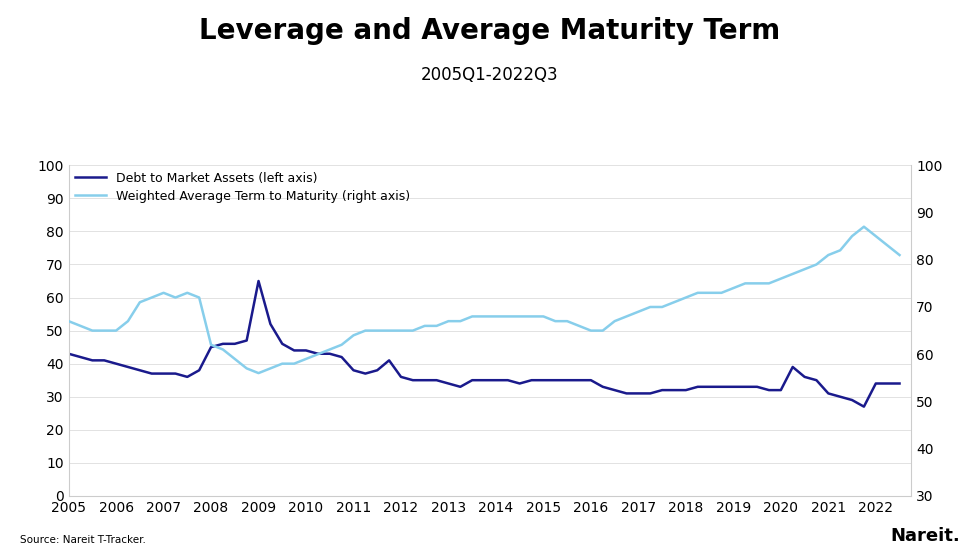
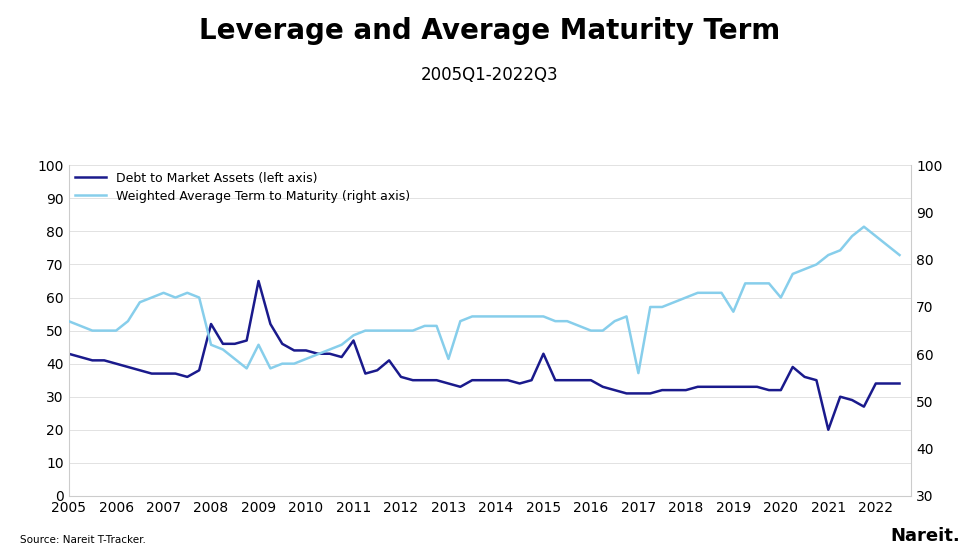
Debt to Market Assets (left axis)/2008: 45 -> 52
Weighted Average Term to Maturity (right axis)/2009: 56 -> 62
Debt to Market Assets (left axis)/2011: 38 -> 47
Weighted Average Term to Maturity (right axis)/2013: 67 -> 59
Debt to Market Assets (left axis)/2015: 35 -> 43
Weighted Average Term to Maturity (right axis)/2017: 69 -> 56
Weighted Average Term to Maturity (right axis)/2019: 74 -> 69
Weighted Average Term to Maturity (right axis)/2020: 76 -> 72
Debt to Market Assets (left axis)/2021: 31 -> 20
